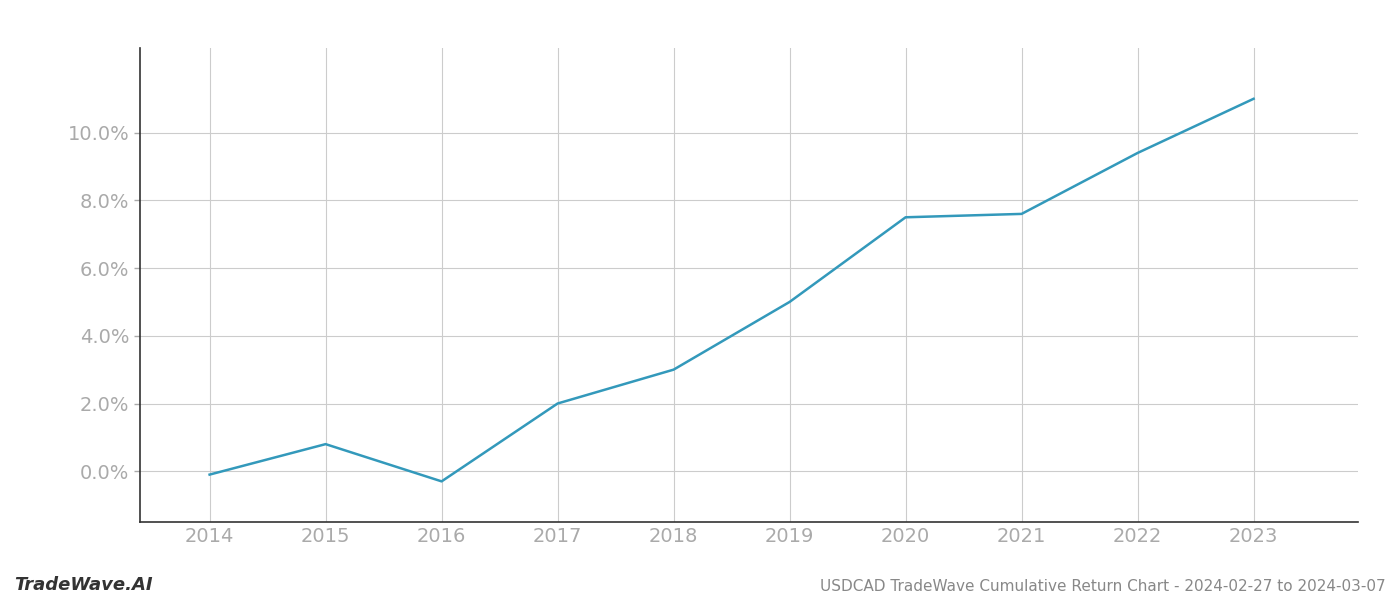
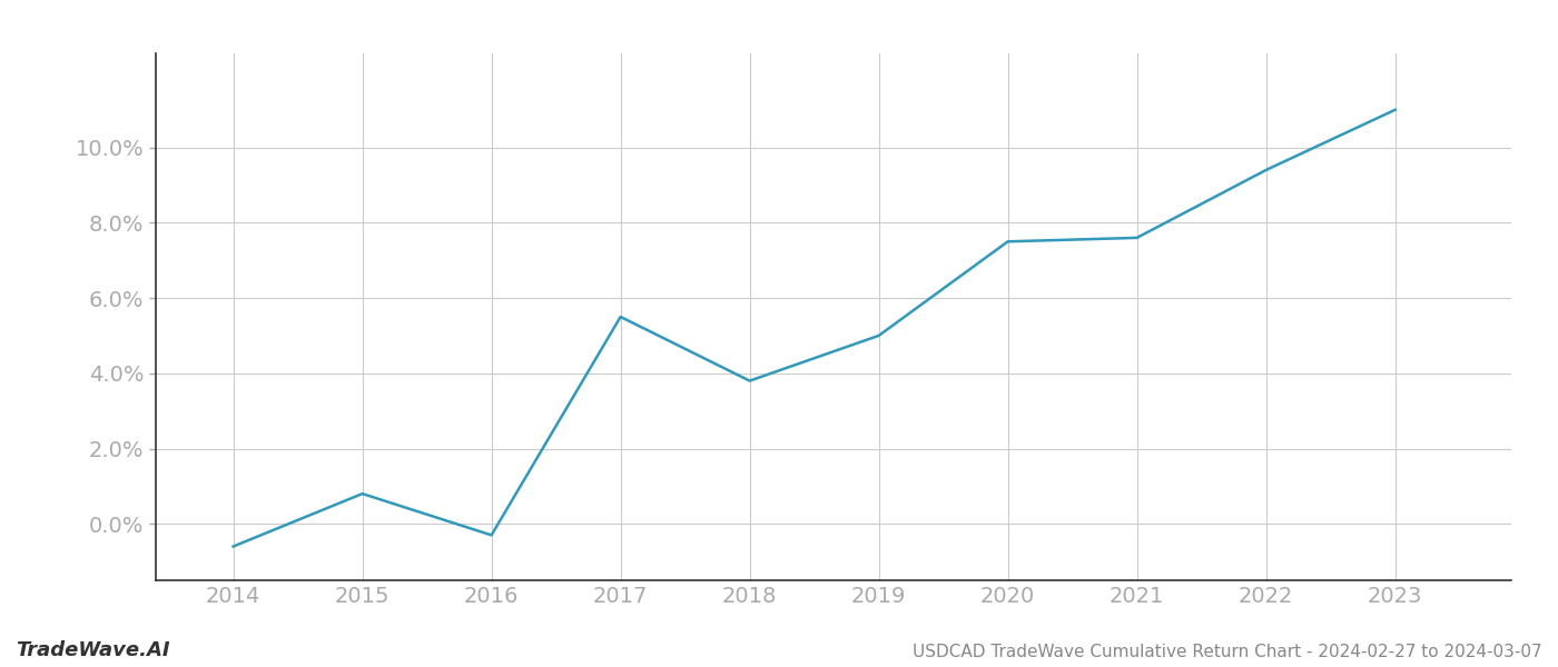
2014: -0.1% -> -0.6%
2017: 2.0% -> 5.5%
2018: 3.0% -> 3.8%
